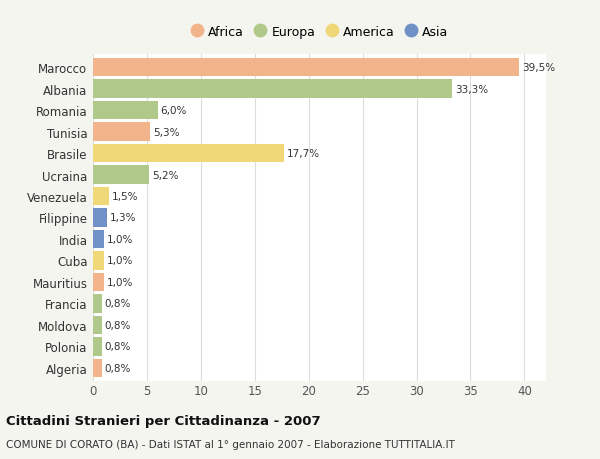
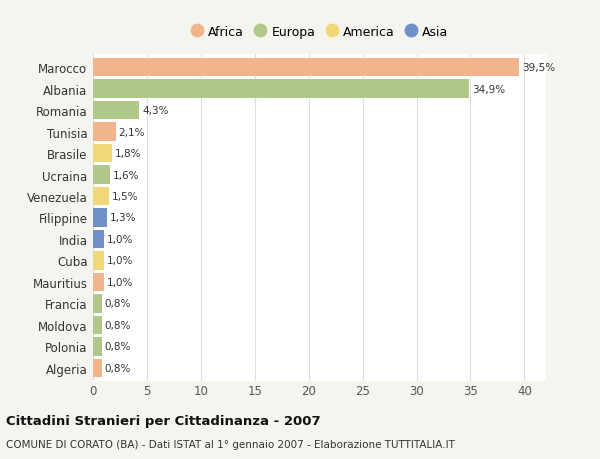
Albania: 33,3% -> 34,9%
Romania: 6,0% -> 4,3%
Tunisia: 5,3% -> 2,1%
Brasile: 17,7% -> 1,8%
Ucraina: 5,2% -> 1,6%
